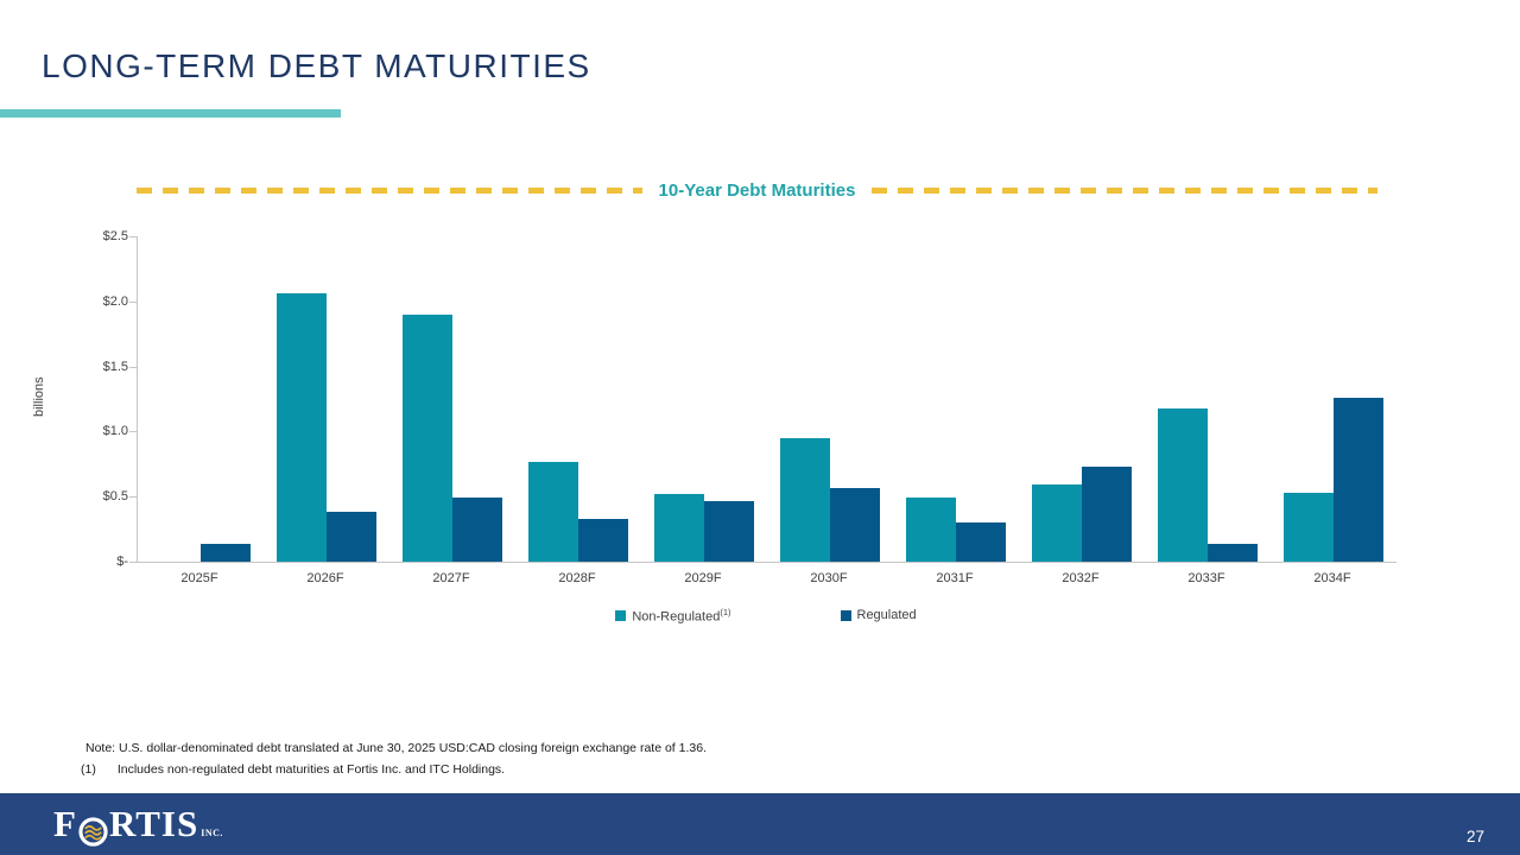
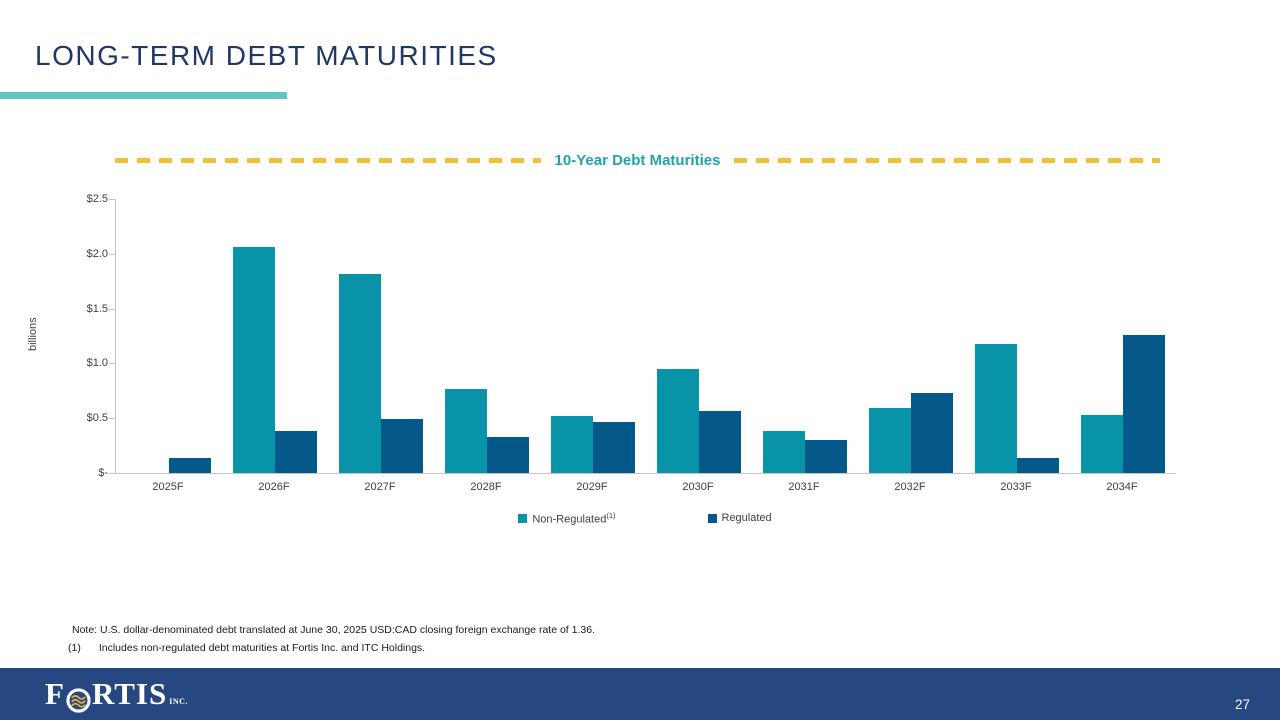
Non-Regulated/2027F: $1.90 -> $1.82
Non-Regulated/2031F: $0.49 -> $0.38
